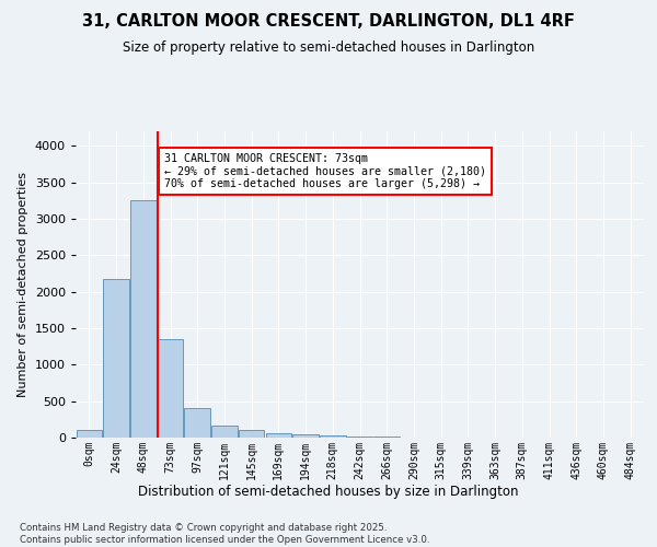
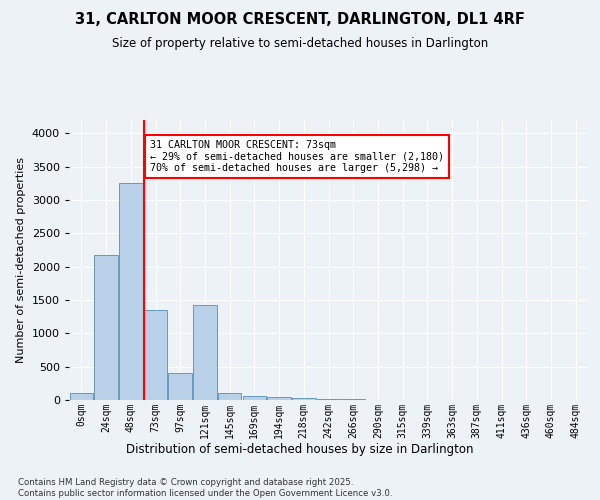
121sqm: 170 -> 1420
